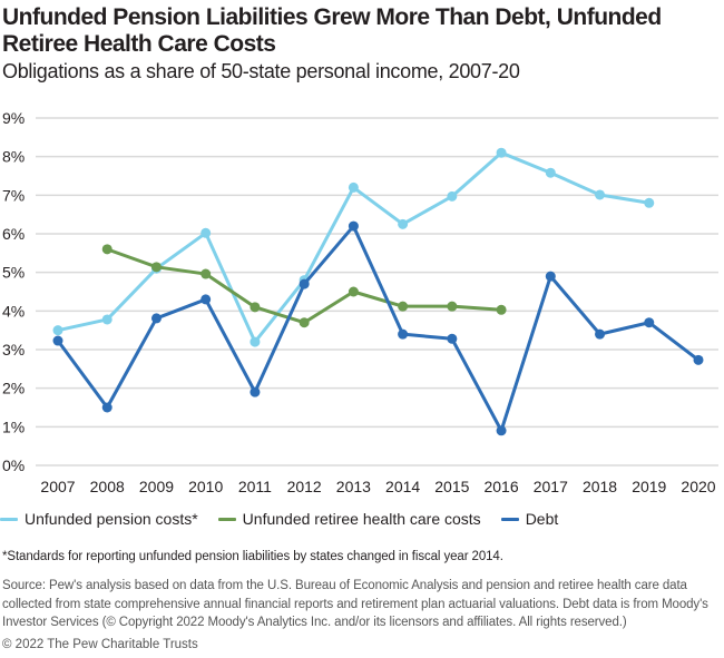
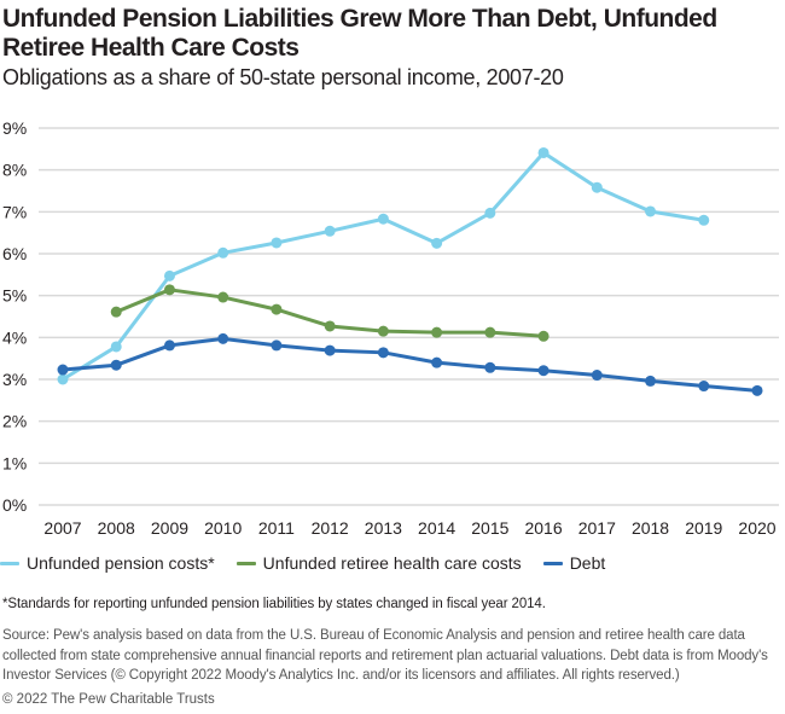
Unfunded pension costs*/2007: 3.5% -> 3.0%
Unfunded retiree health care costs/2008: 5.6% -> 4.6%
Debt/2008: 1.5% -> 3.3%
Unfunded pension costs*/2009: 5.1% -> 5.5%
Debt/2010: 4.3% -> 4.0%
Unfunded pension costs*/2011: 3.2% -> 6.3%
Unfunded retiree health care costs/2011: 4.1% -> 4.7%
Debt/2011: 1.9% -> 3.8%
Unfunded pension costs*/2012: 4.8% -> 6.5%
Unfunded retiree health care costs/2012: 3.7% -> 4.3%
Debt/2012: 4.7% -> 3.7%
Unfunded pension costs*/2013: 7.2% -> 6.8%
Unfunded retiree health care costs/2013: 4.5% -> 4.2%
Debt/2013: 6.2% -> 3.6%
Unfunded pension costs*/2016: 8.1% -> 8.4%
Debt/2016: 0.9% -> 3.2%
Debt/2017: 4.9% -> 3.1%
Debt/2018: 3.4% -> 3.0%
Debt/2019: 3.7% -> 2.8%
